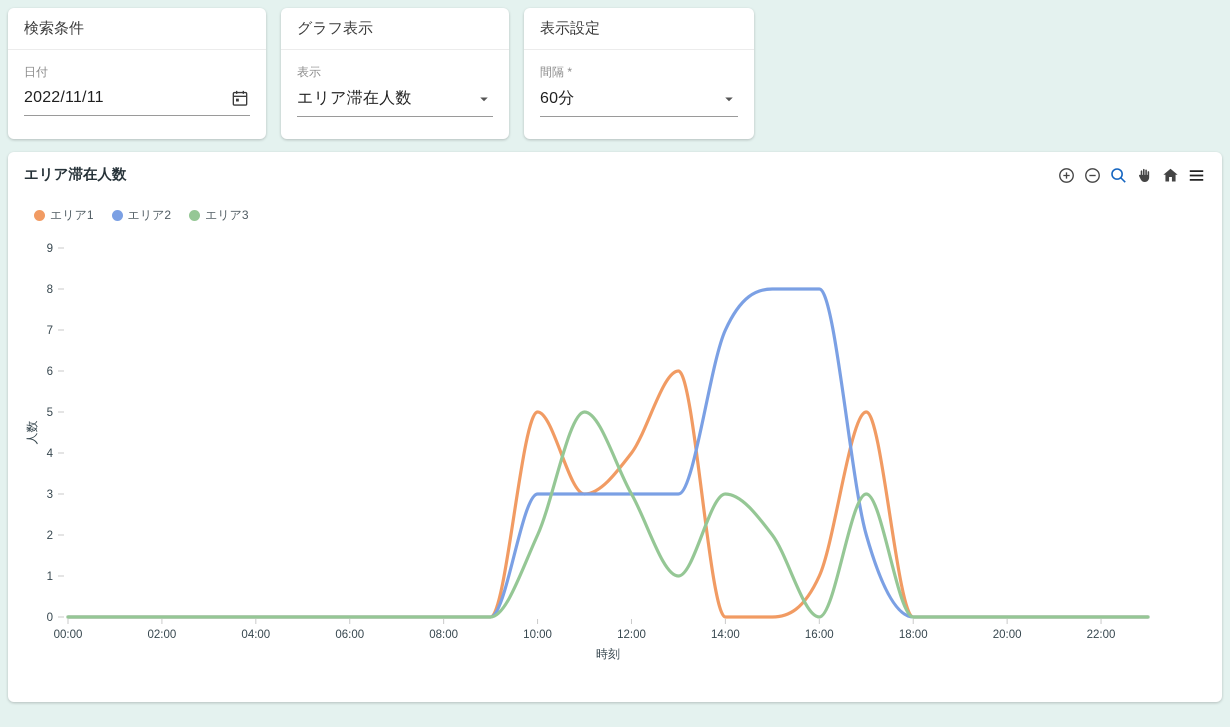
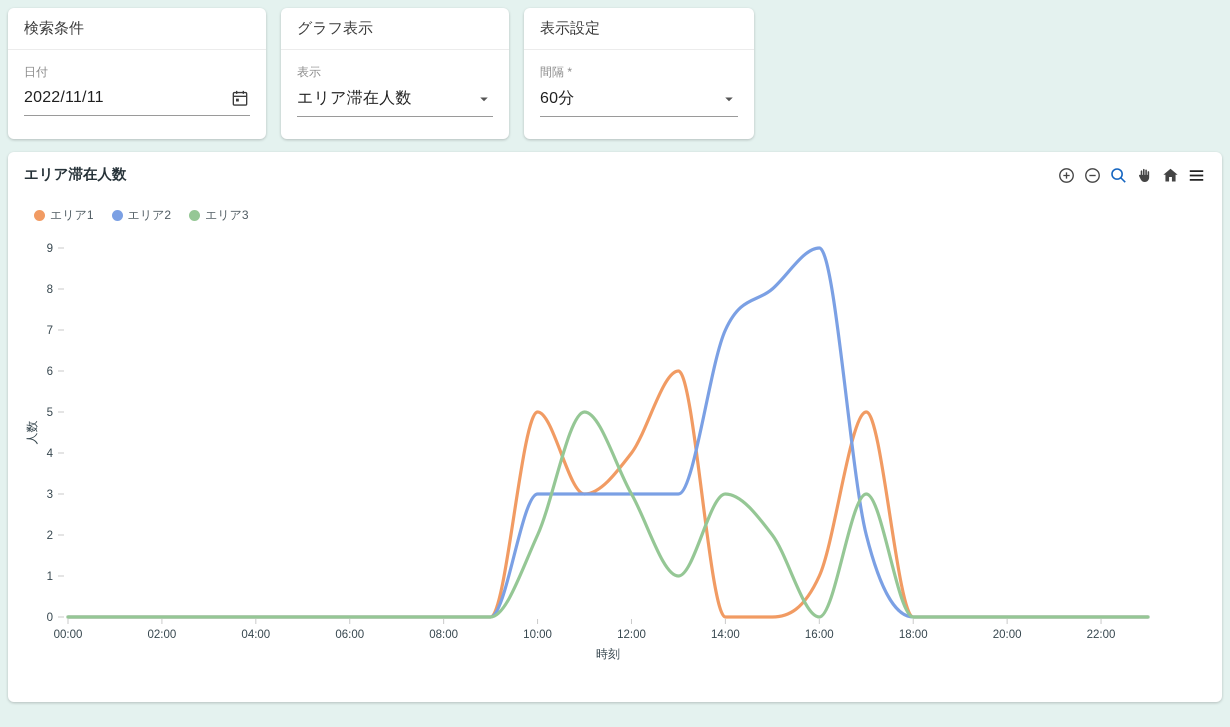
エリア2/16:00: 8 -> 9
